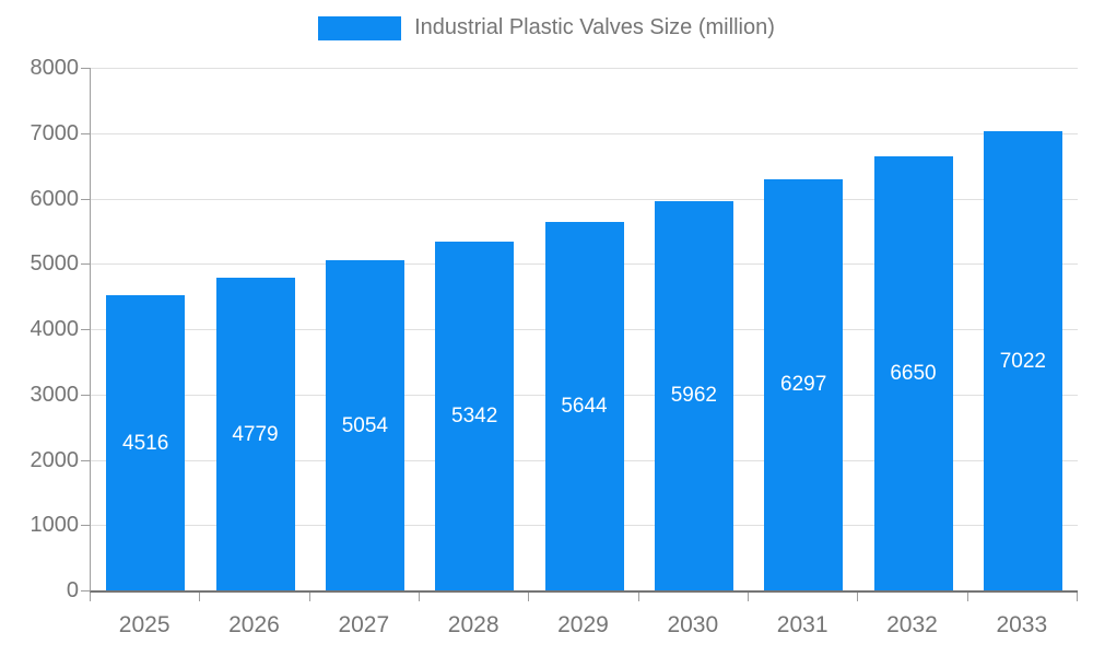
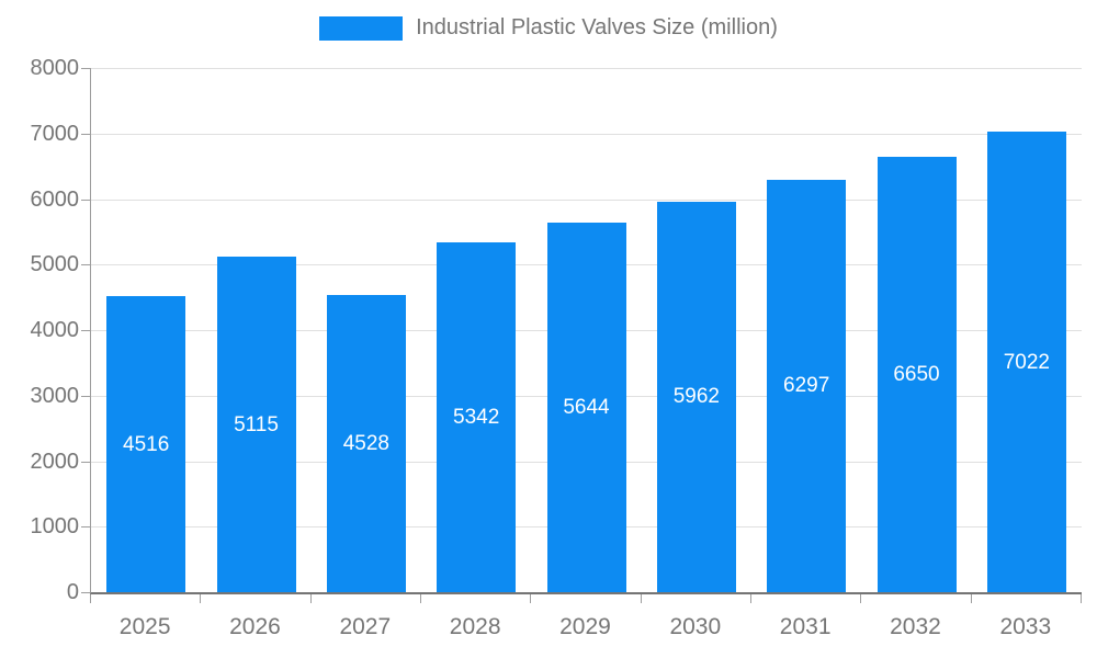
2026: 4779 -> 5115
2027: 5054 -> 4528
